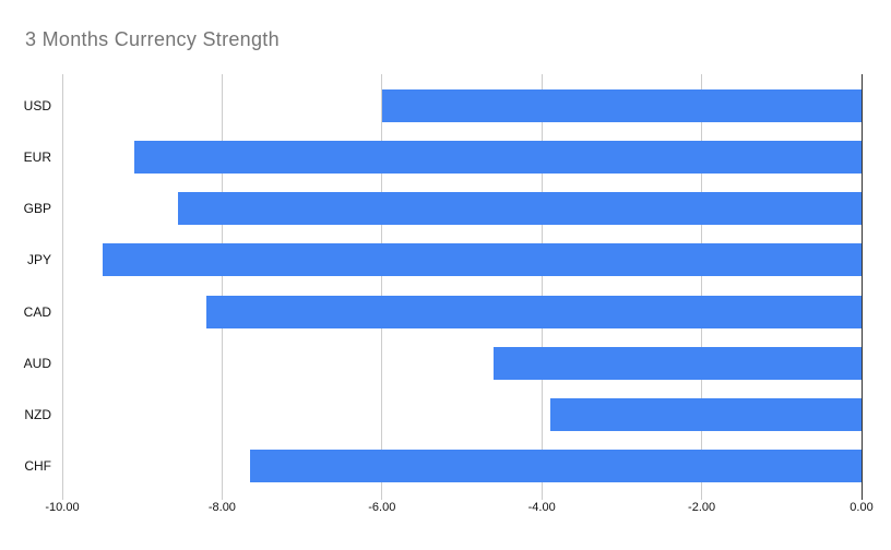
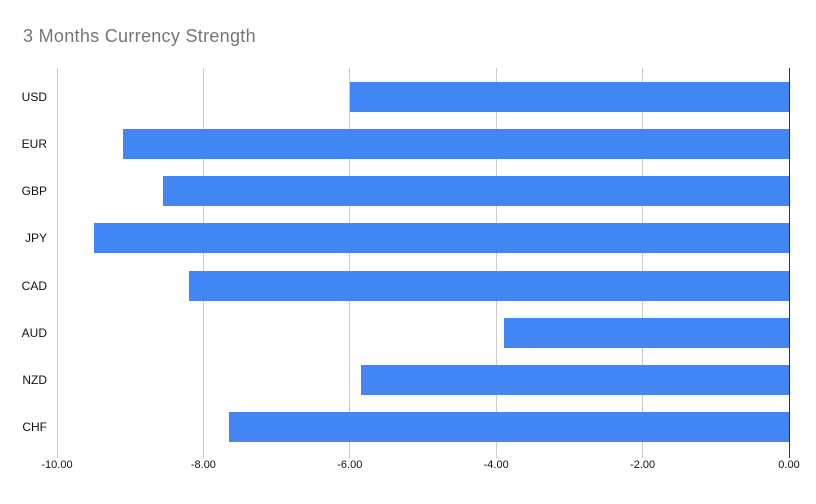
AUD: -4.6 -> -3.9
NZD: -3.9 -> -5.8
